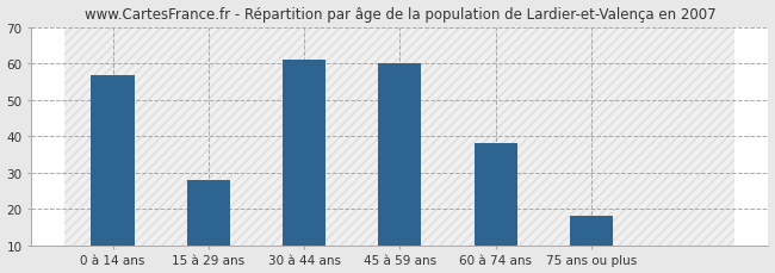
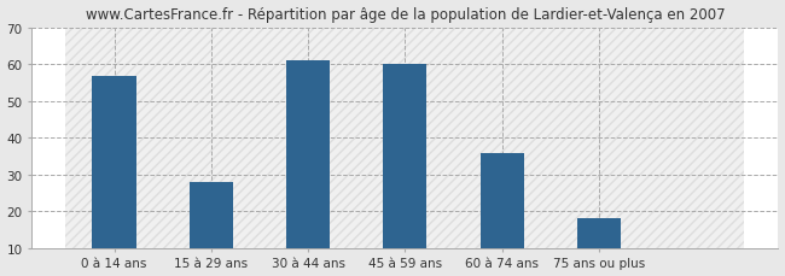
60 à 74 ans: 38 -> 36
